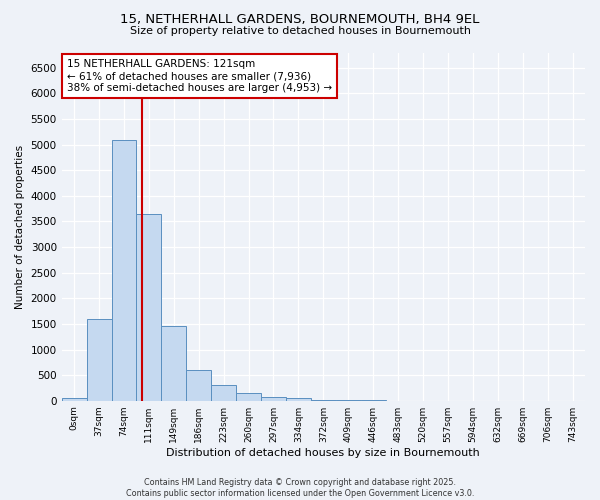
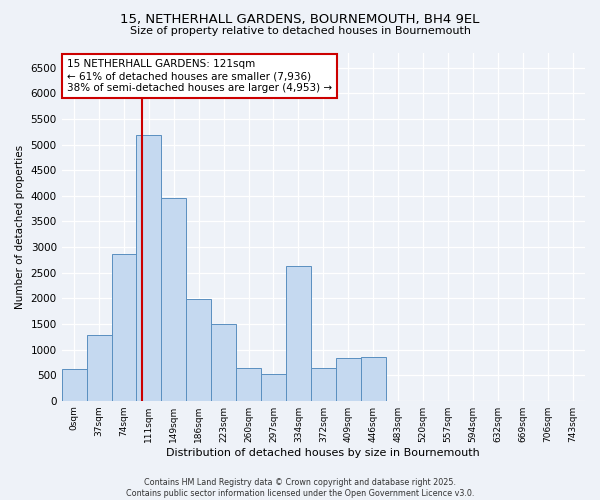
0sqm: 50 -> 620
37sqm: 1600 -> 1280
74sqm: 5100 -> 2860
111sqm: 3650 -> 5180
149sqm: 1450 -> 3960
186sqm: 600 -> 1980
223sqm: 300 -> 1500
260sqm: 160 -> 640
297sqm: 80 -> 520
334sqm: 50 -> 2640
372sqm: 20 -> 640
409sqm: 10 -> 840
446sqm: 0 -> 860
